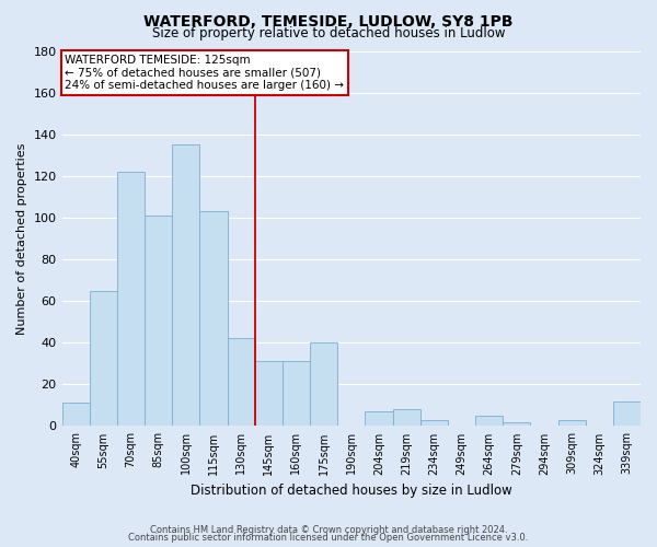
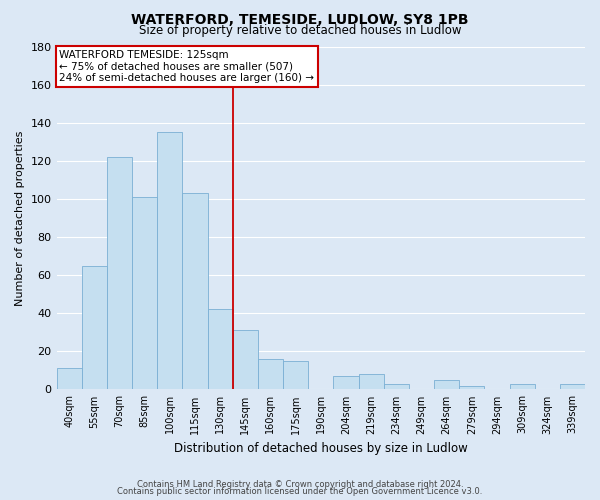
160sqm: 31 -> 16
175sqm: 40 -> 15
339sqm: 12 -> 3
